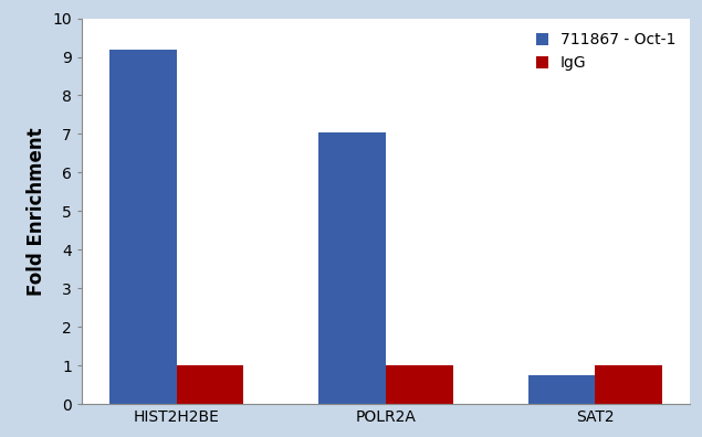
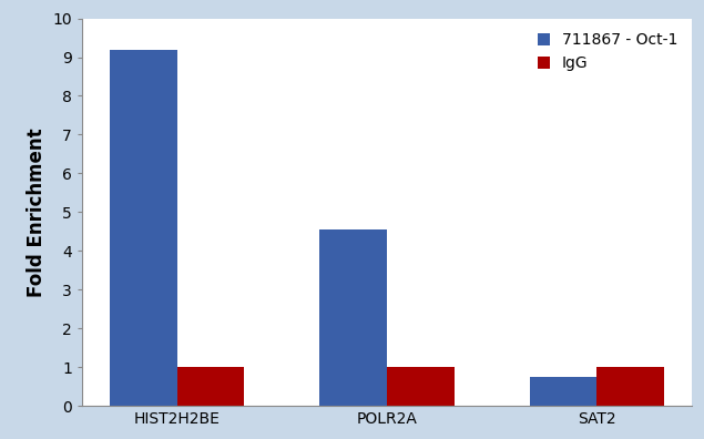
711867 - Oct-1/POLR2A: 7.05 -> 4.55
